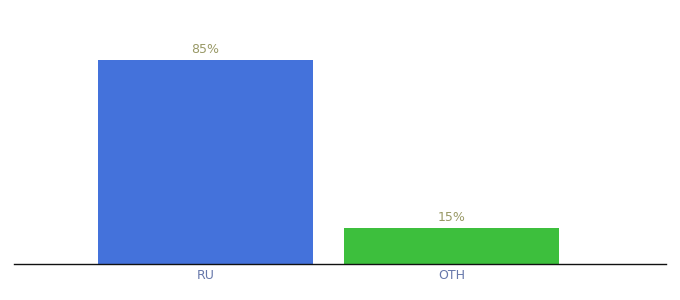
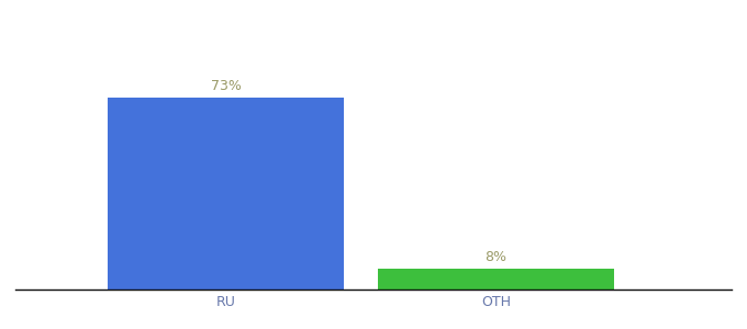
RU: 85% -> 73%
OTH: 15% -> 8%
